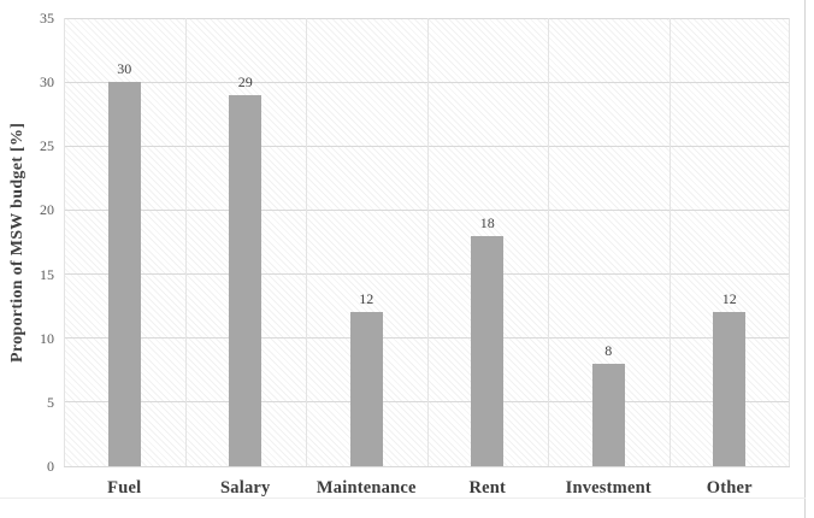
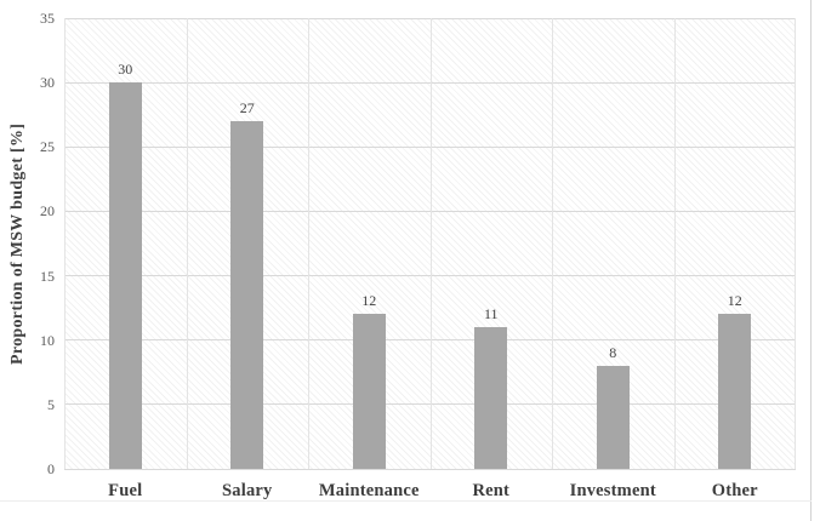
Salary: 29 -> 27
Rent: 18 -> 11
